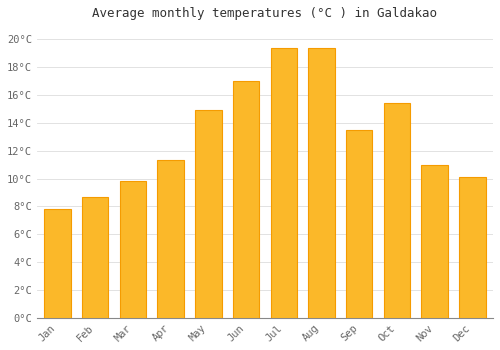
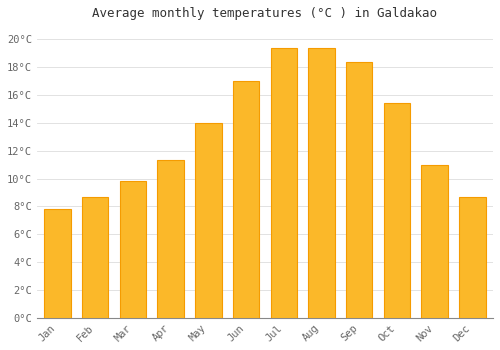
May: 14.9°C -> 14.0°C
Sep: 13.5°C -> 18.4°C
Dec: 10.1°C -> 8.7°C
